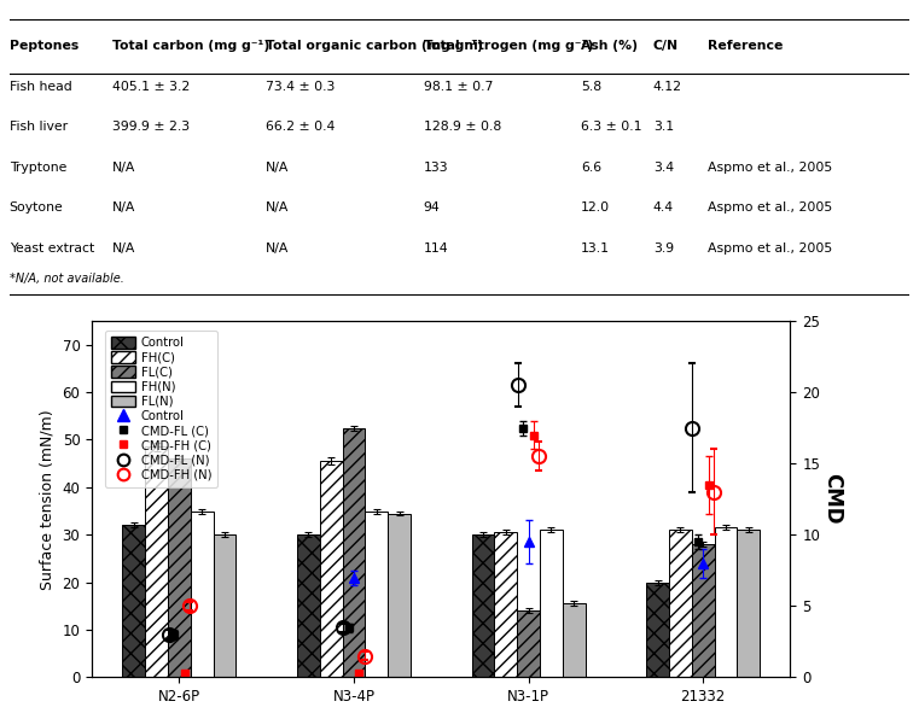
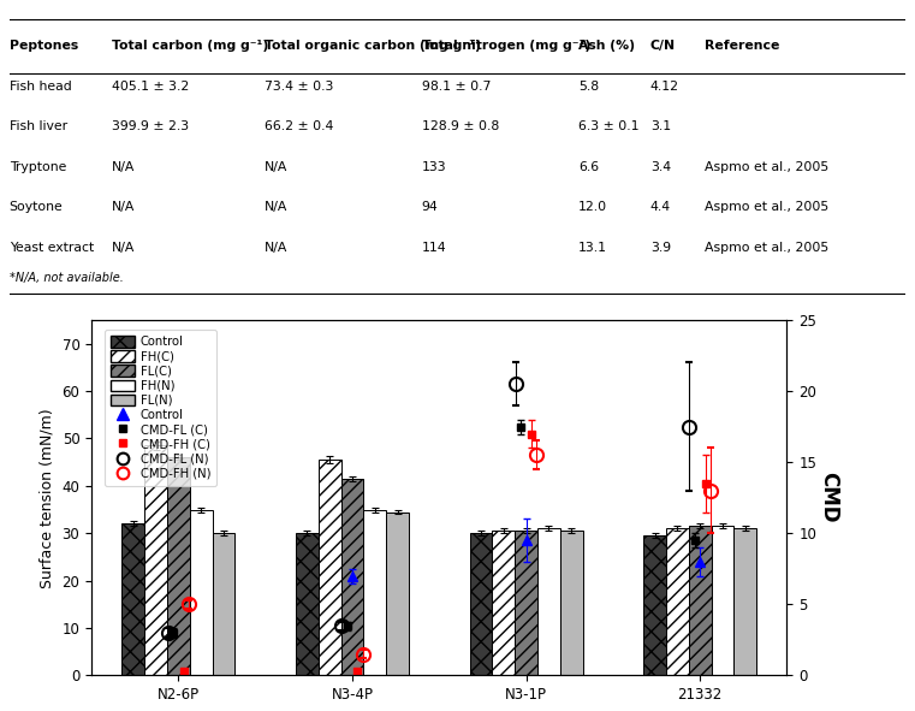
FL(C)/N3-4P: 52.5 -> 41.5
FL(C)/N3-1P: 14.0 -> 30.5
FL(N)/N3-1P: 15.5 -> 30.5
Control/21332: 20.0 -> 29.5
FL(C)/21332: 28.0 -> 31.5
